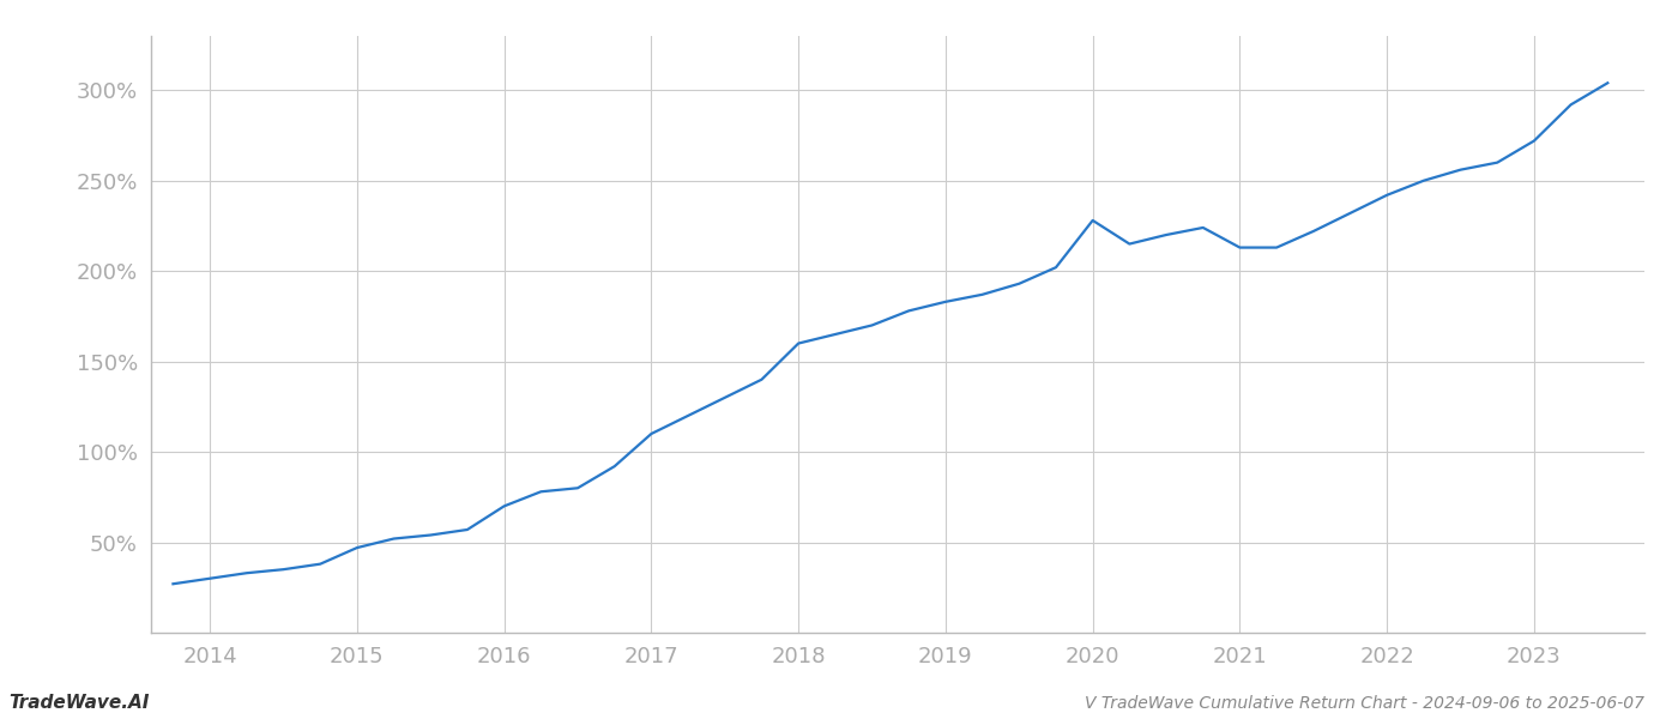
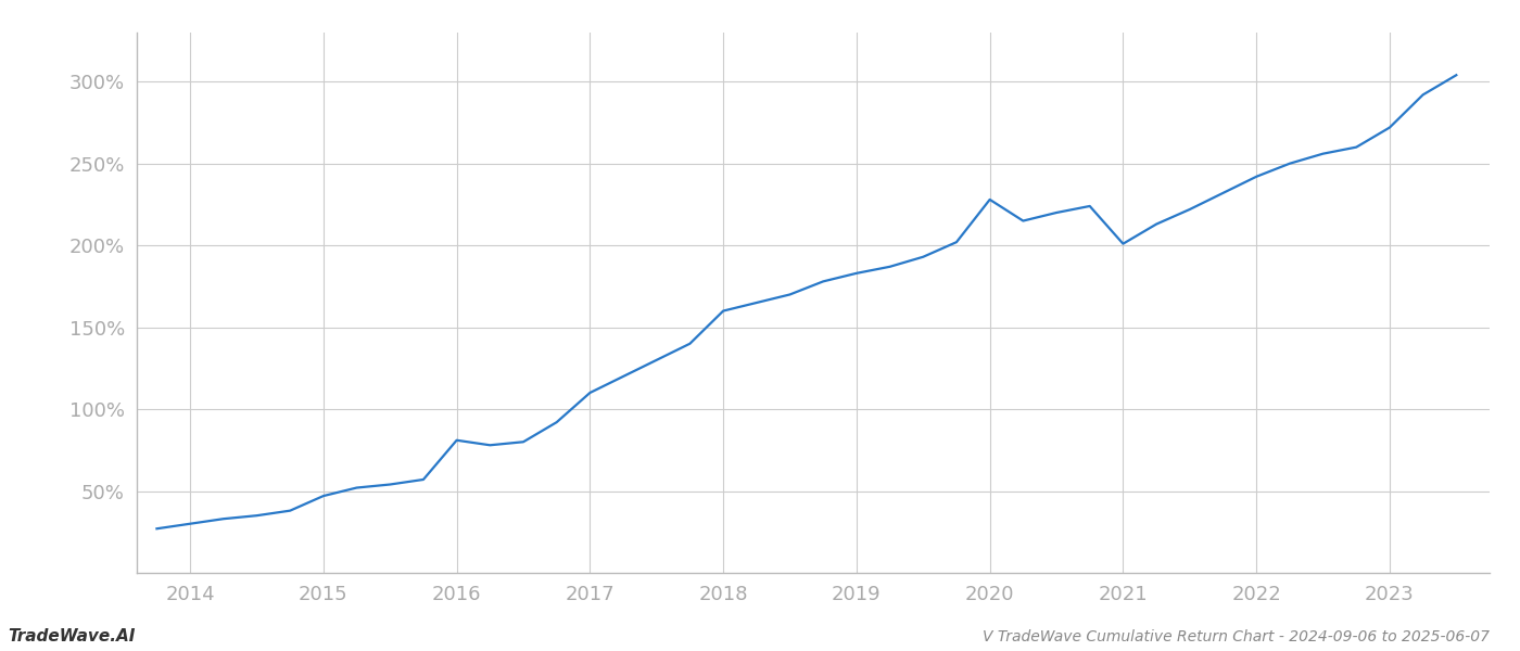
2016: 70% -> 81%
2021: 213% -> 201%
